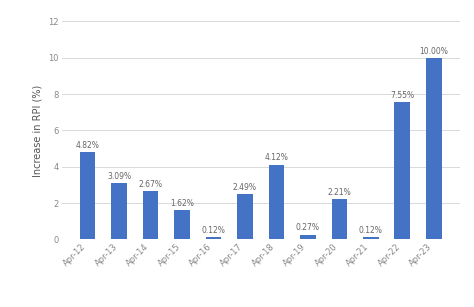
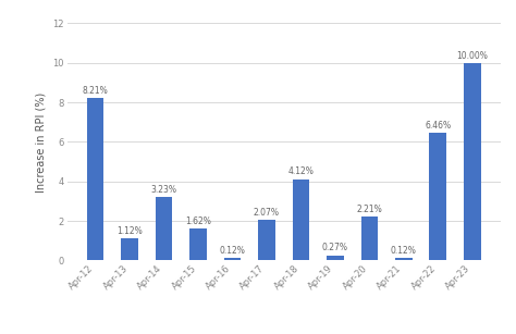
Apr-12: 4.82% -> 8.21%
Apr-13: 3.09% -> 1.12%
Apr-14: 2.67% -> 3.23%
Apr-17: 2.49% -> 2.07%
Apr-22: 7.55% -> 6.46%
